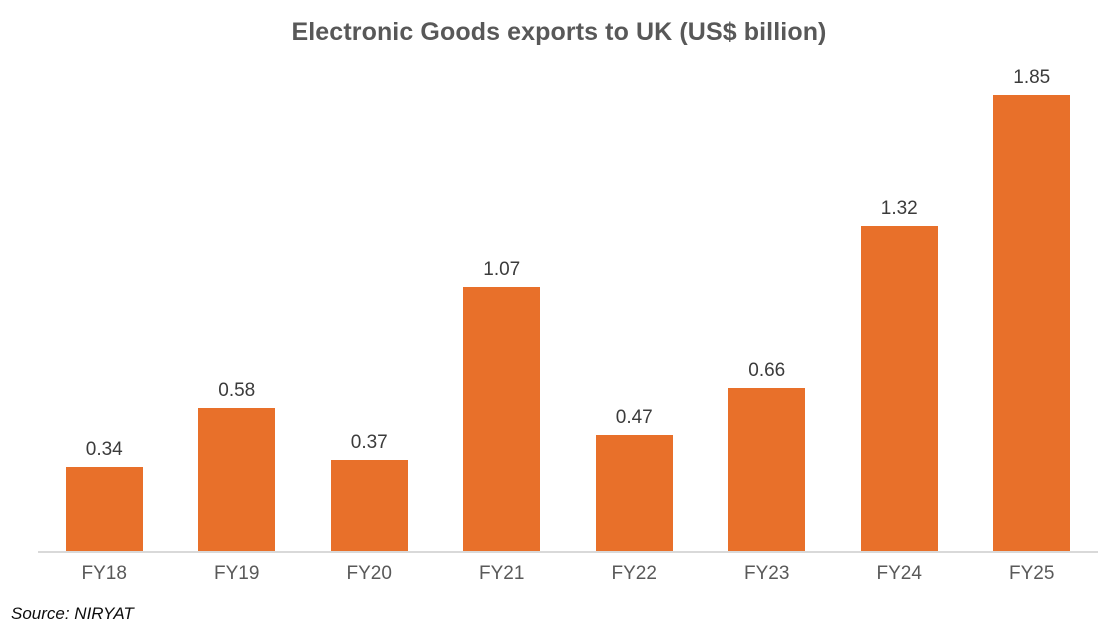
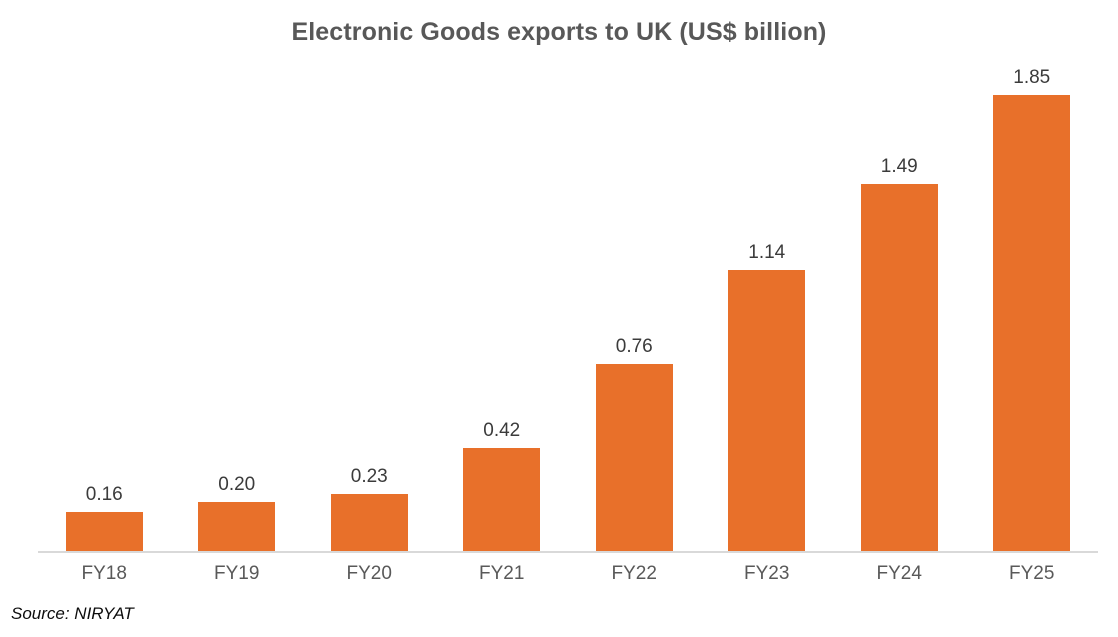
FY18: 0.34 -> 0.16
FY19: 0.58 -> 0.20
FY20: 0.37 -> 0.23
FY21: 1.07 -> 0.42
FY22: 0.47 -> 0.76
FY23: 0.66 -> 1.14
FY24: 1.32 -> 1.49
